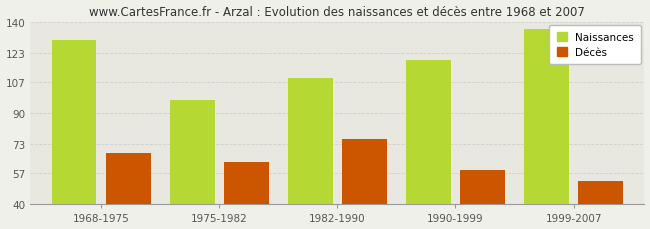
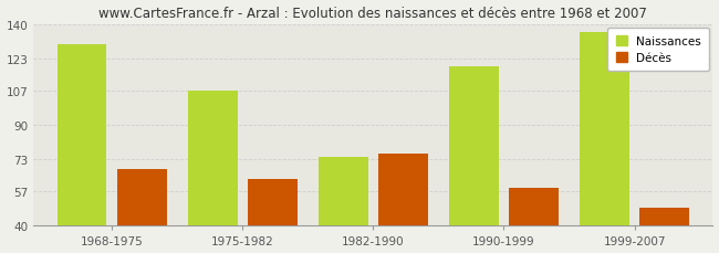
Naissances/1975-1982: 97 -> 107
Naissances/1982-1990: 109 -> 74
Décès/1999-2007: 53 -> 49
